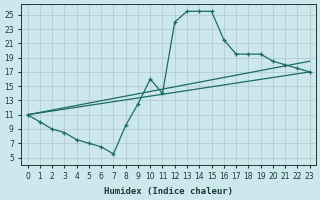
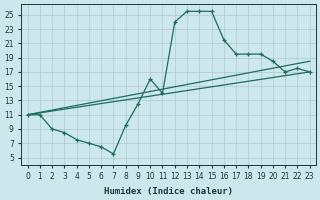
1: 10.0 -> 11.0
21: 18.0 -> 17.0
